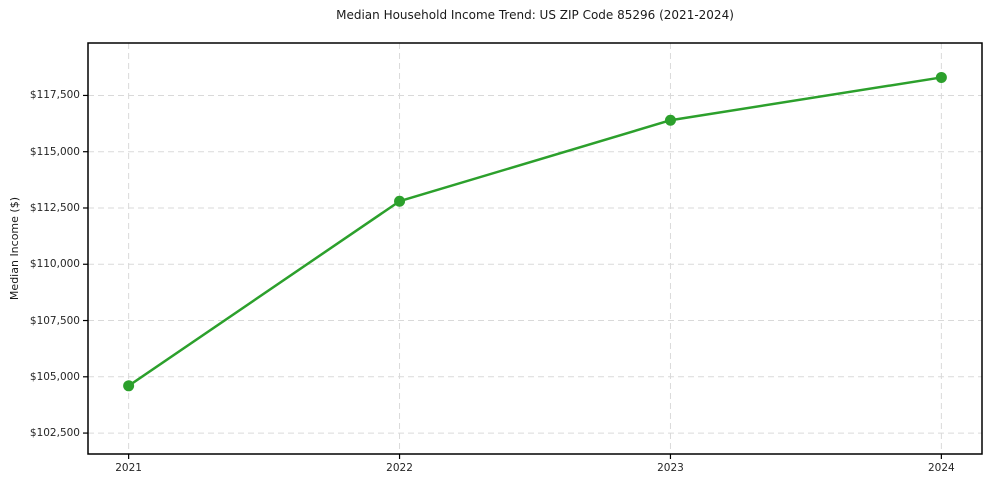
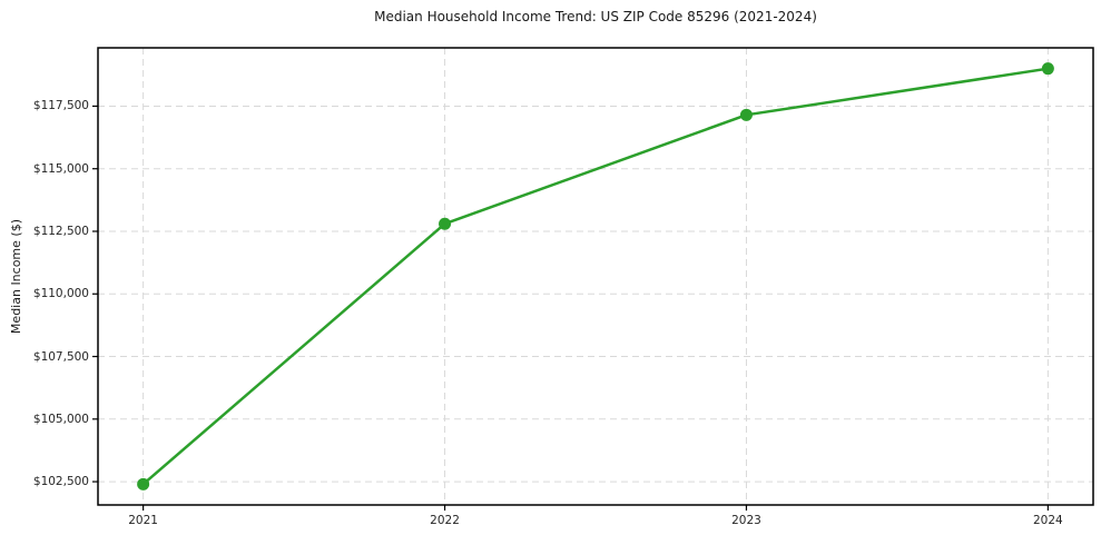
2021: $104600 -> $102400
2023: $116400 -> $117200
2024: $118300 -> $119000
